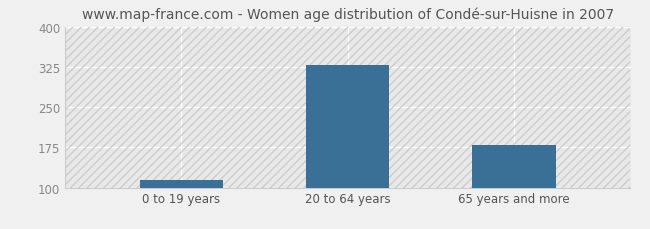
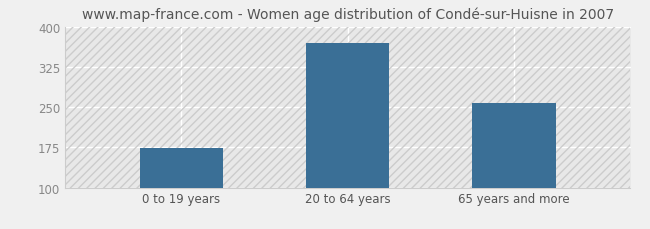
0 to 19 years: 115 -> 174
20 to 64 years: 328 -> 370
65 years and more: 180 -> 258
